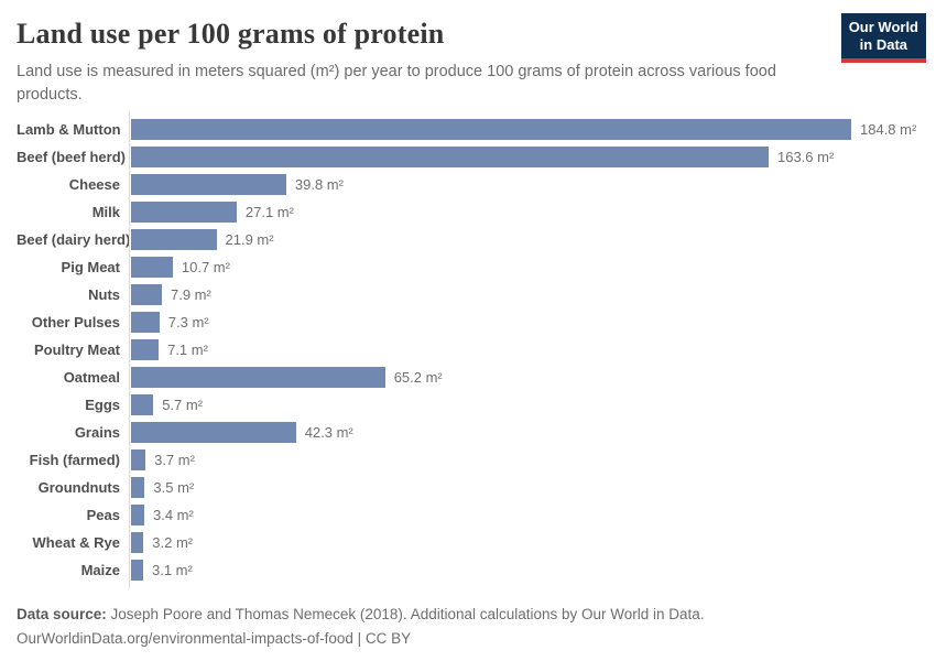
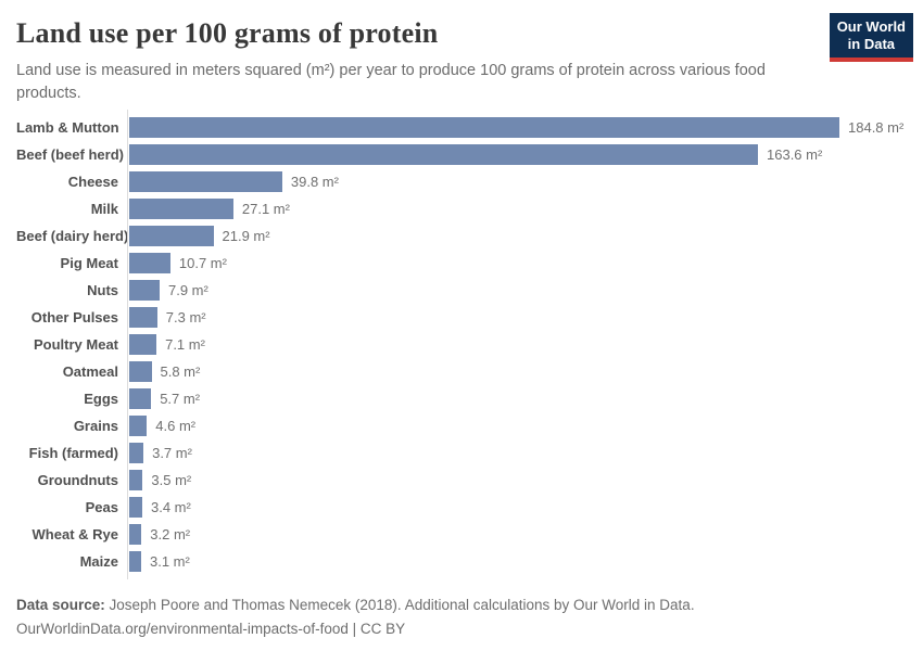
Oatmeal: 65.2 -> 5.8
Grains: 42.3 -> 4.6
